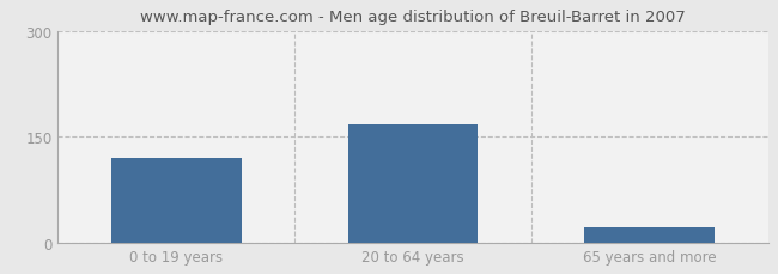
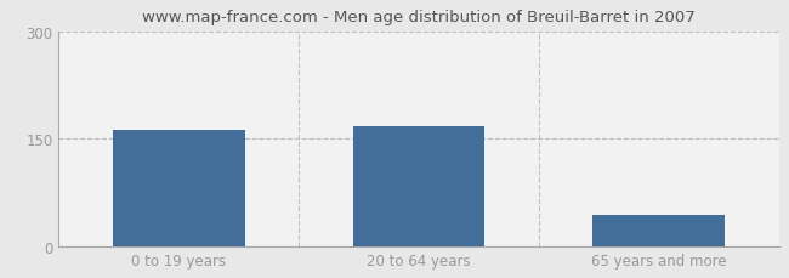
0 to 19 years: 120 -> 162
65 years and more: 22 -> 44
